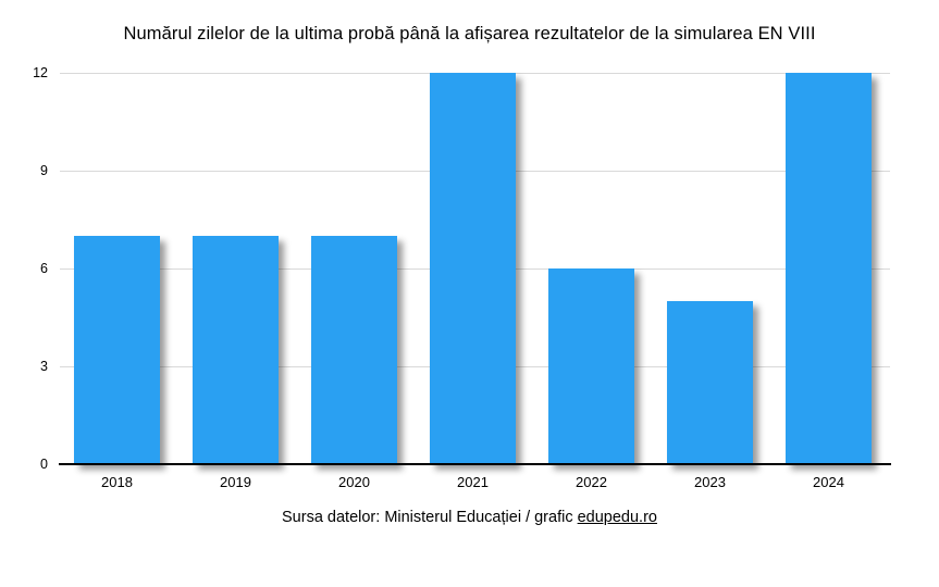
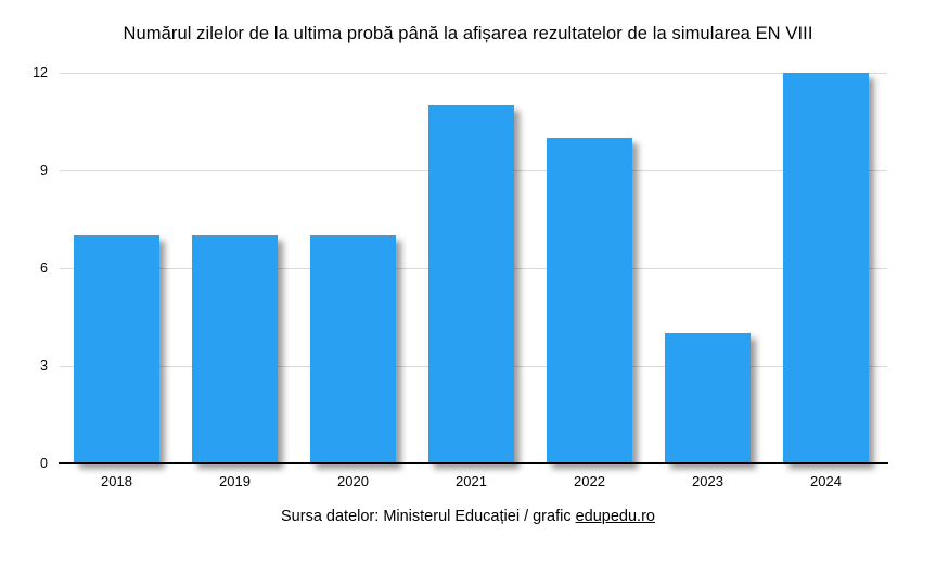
2021: 12 -> 11
2022: 6 -> 10
2023: 5 -> 4
